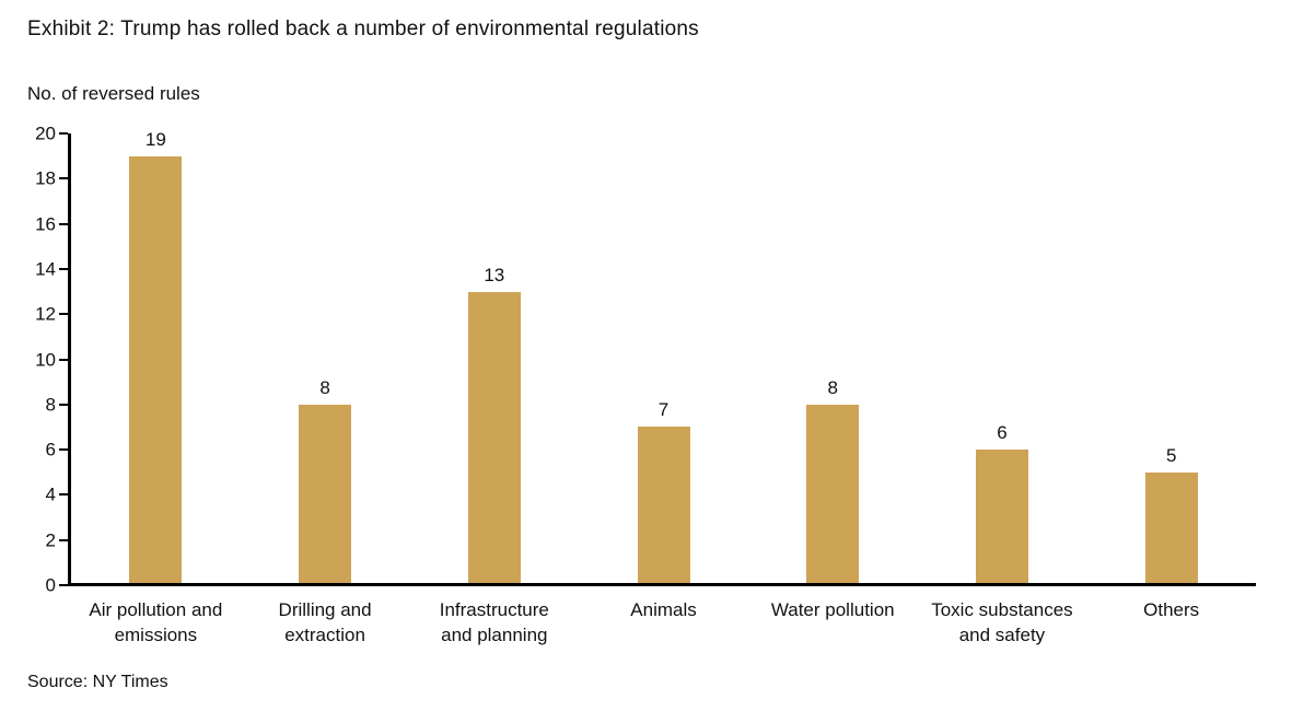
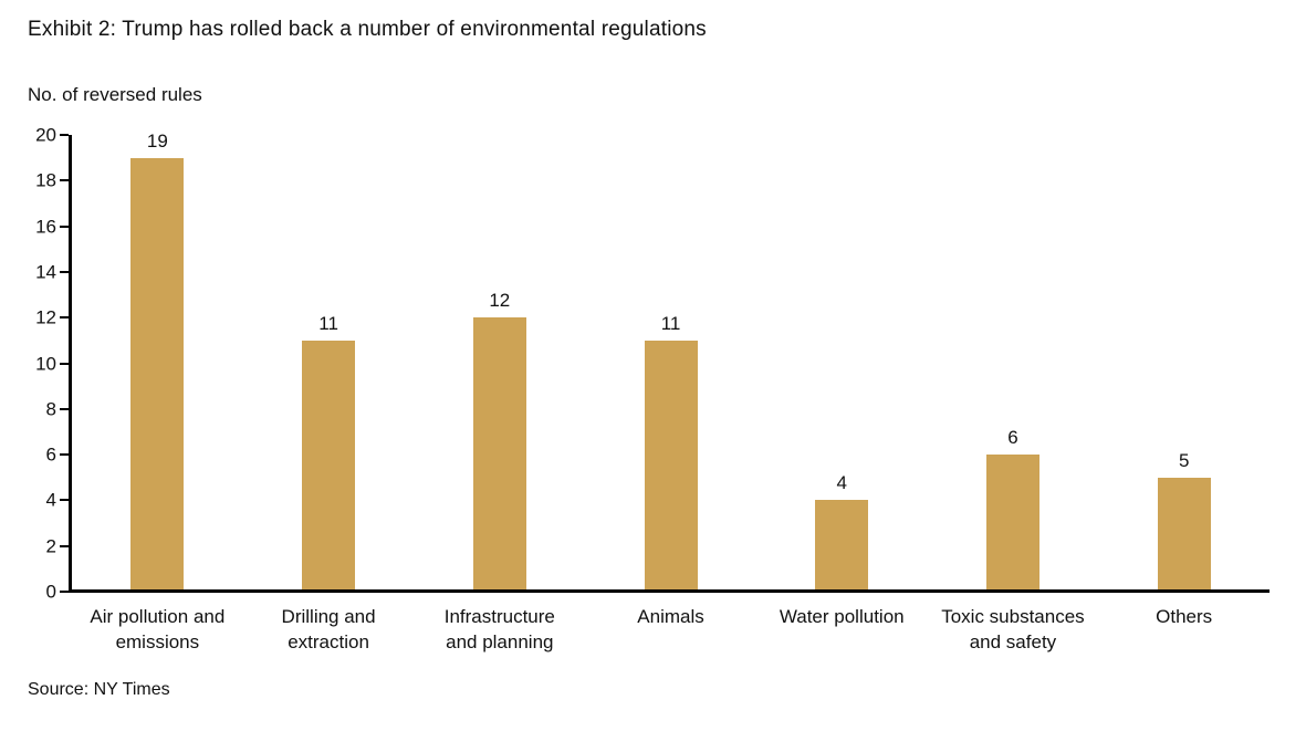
Drilling and extraction: 8 -> 11
Infrastructure and planning: 13 -> 12
Animals: 7 -> 11
Water pollution: 8 -> 4
